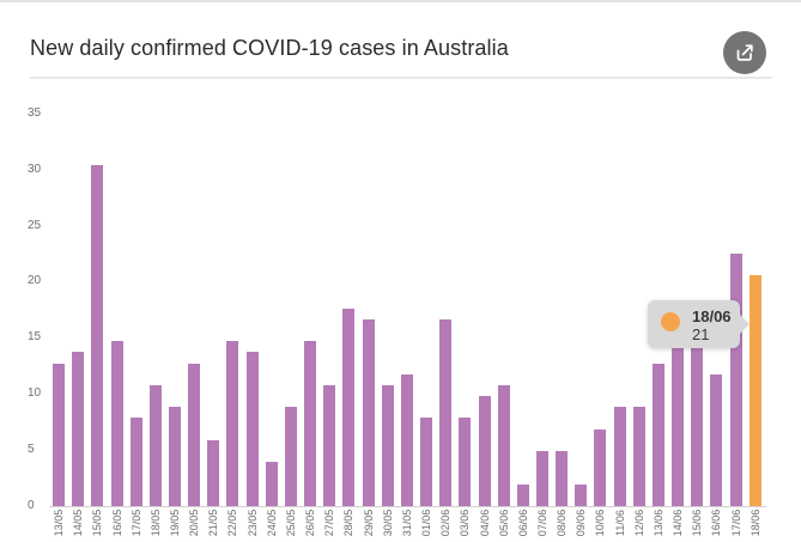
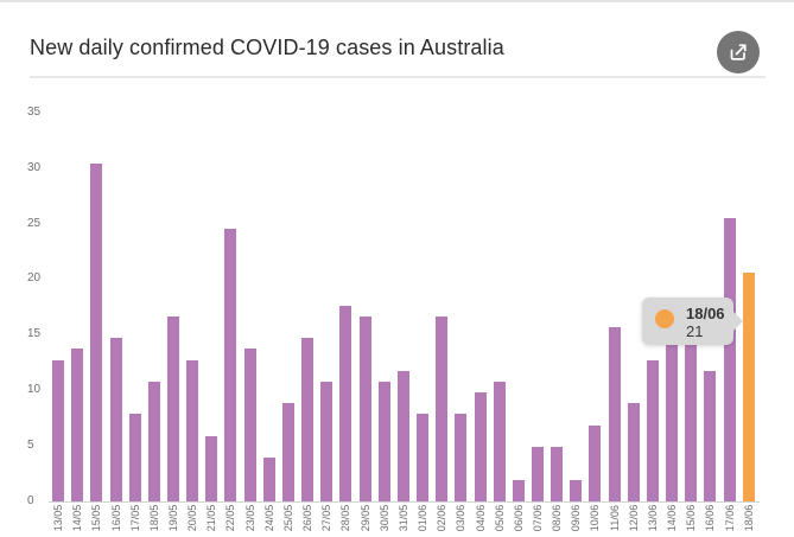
19/05: 9 -> 17
22/05: 15 -> 25
11/06: 9 -> 16
17/06: 23 -> 26
